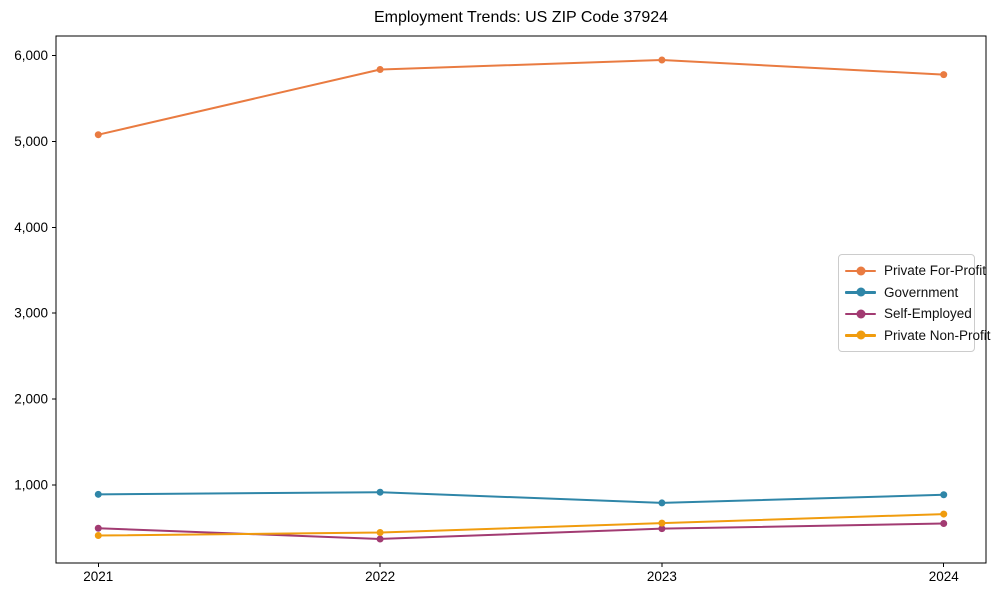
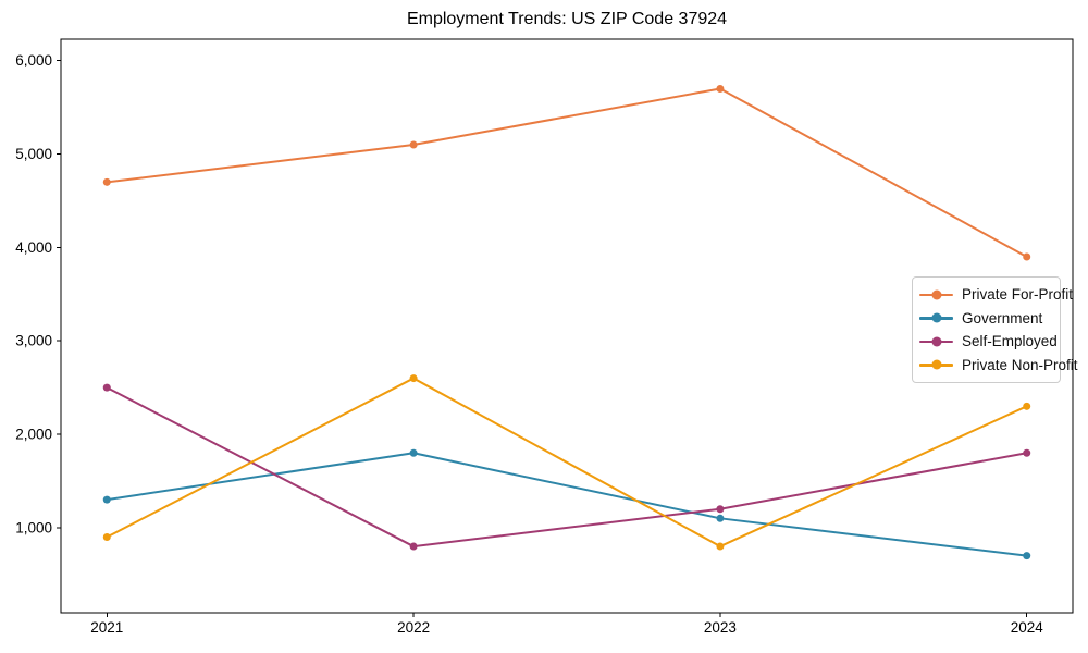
Private For-Profit/2021: 5100 -> 4700
Government/2021: 900 -> 1300
Self-Employed/2021: 500 -> 2500
Private Non-Profit/2021: 400 -> 900
Private For-Profit/2022: 5800 -> 5100
Government/2022: 900 -> 1800
Self-Employed/2022: 400 -> 800
Private Non-Profit/2022: 400 -> 2600
Private For-Profit/2023: 6000 -> 5700
Government/2023: 800 -> 1100
Self-Employed/2023: 500 -> 1200
Private Non-Profit/2023: 600 -> 800
Private For-Profit/2024: 5800 -> 3900
Government/2024: 900 -> 700
Self-Employed/2024: 600 -> 1800
Private Non-Profit/2024: 700 -> 2300
